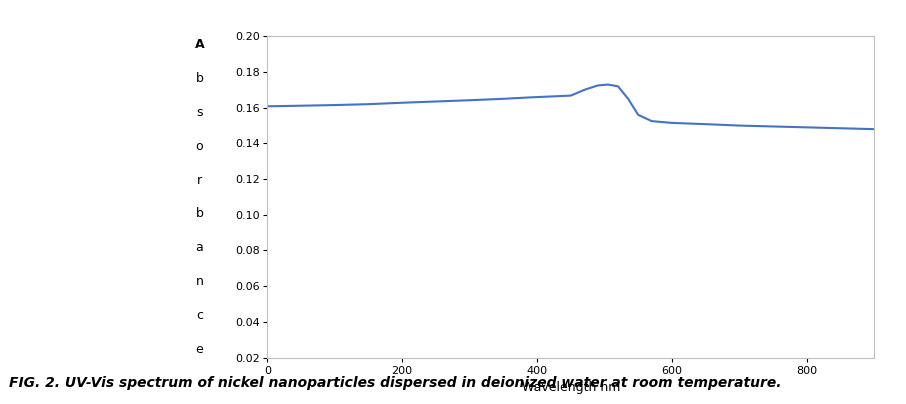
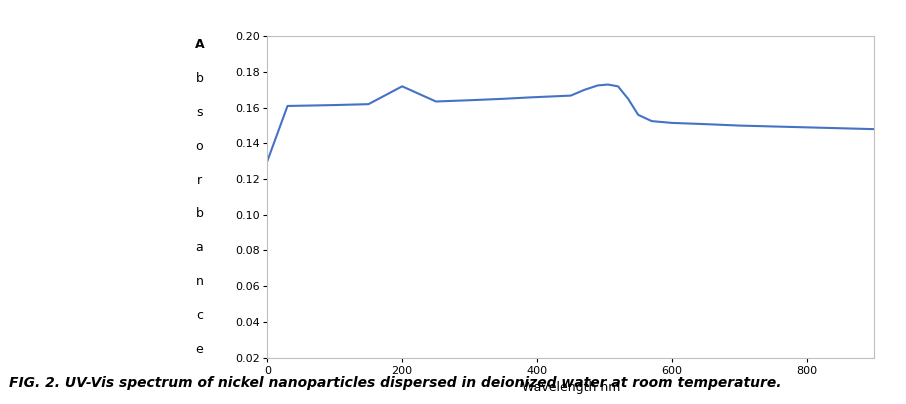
0: 0.161 -> 0.130
200: 0.163 -> 0.172
